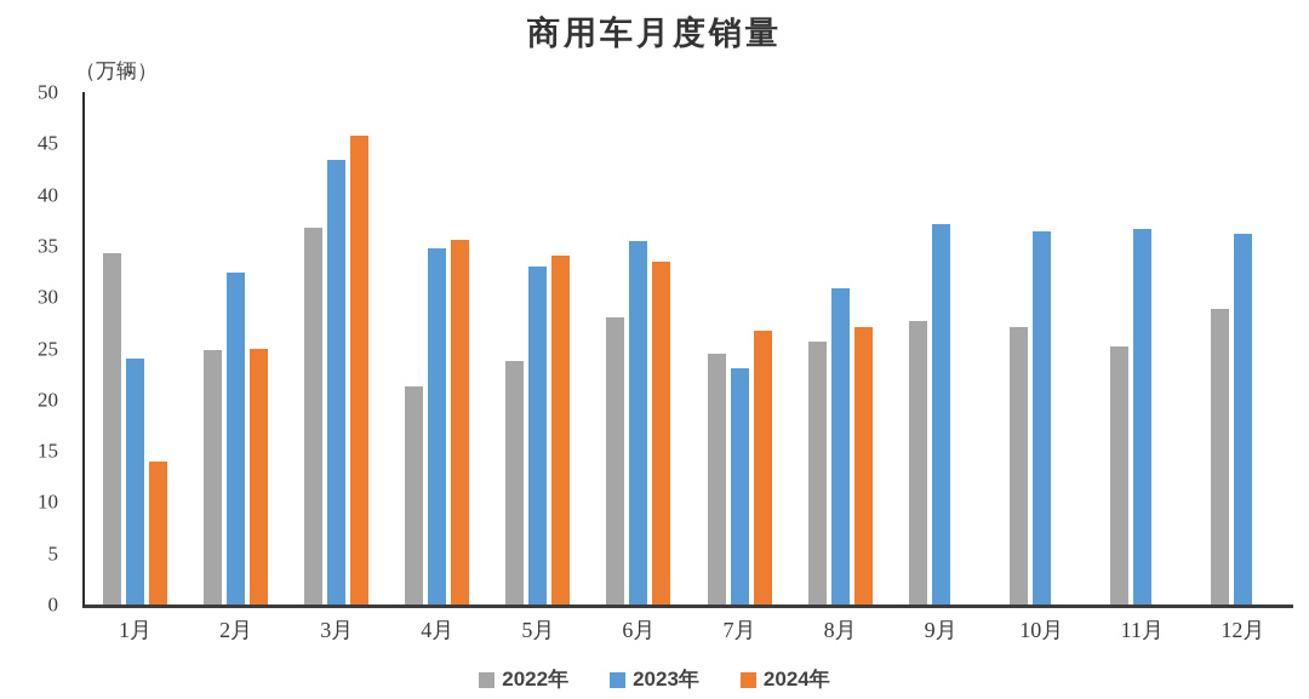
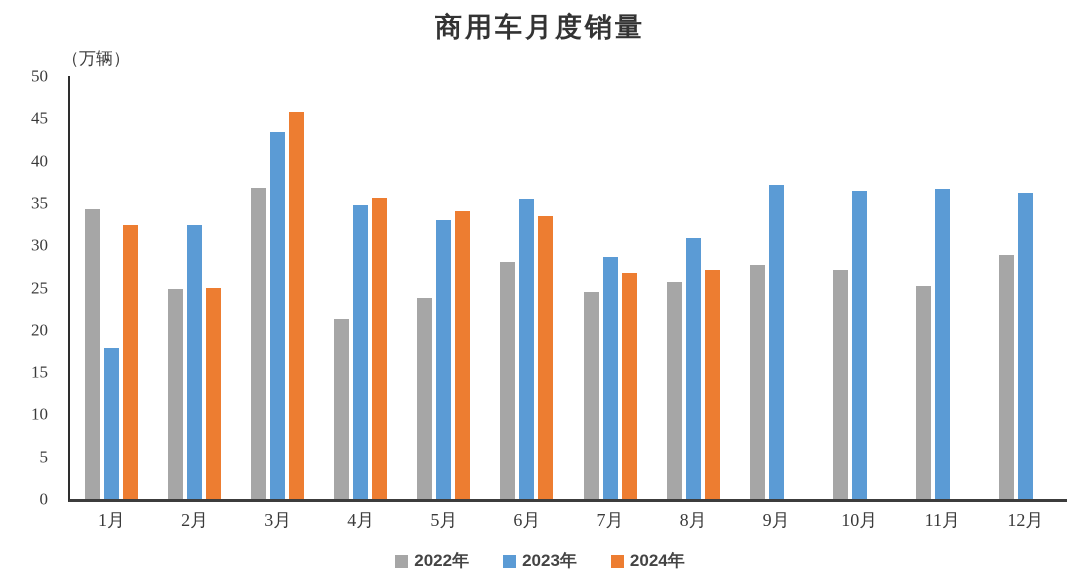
2023年/1月: 24 -> 18
2024年/1月: 14 -> 32
2023年/7月: 23 -> 29
